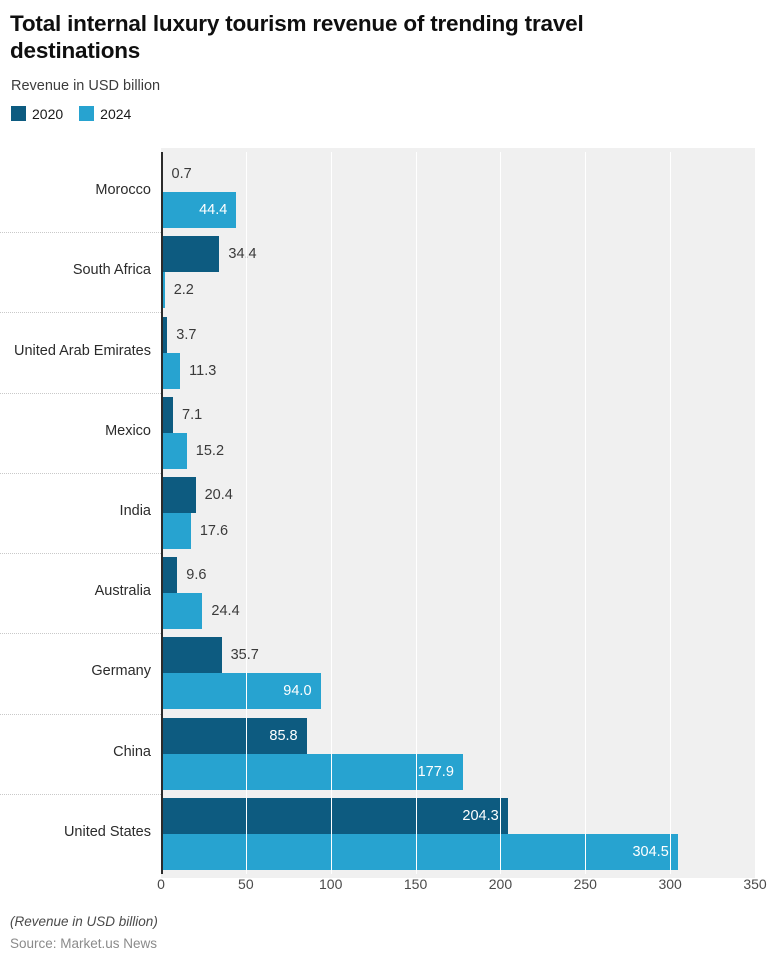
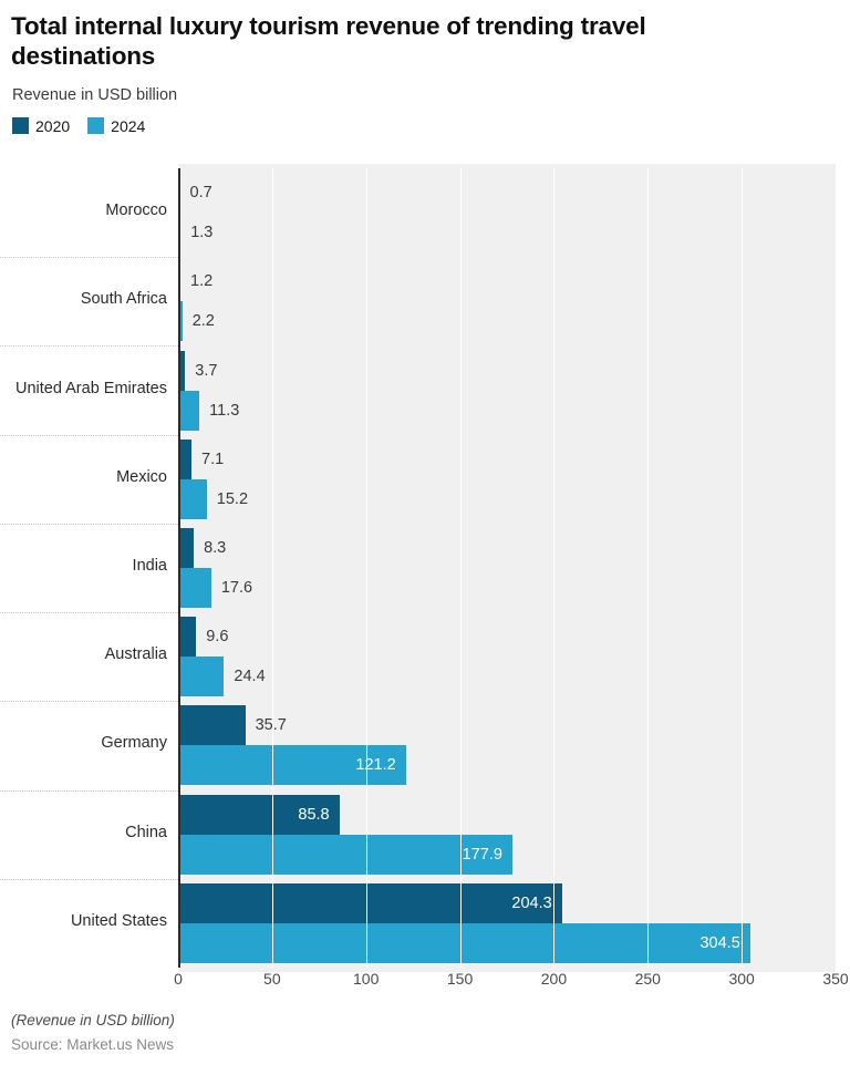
2024/Morocco: 44.4 -> 1.3
2020/South Africa: 34.4 -> 1.2
2020/India: 20.4 -> 8.3
2024/Germany: 94.0 -> 121.2
